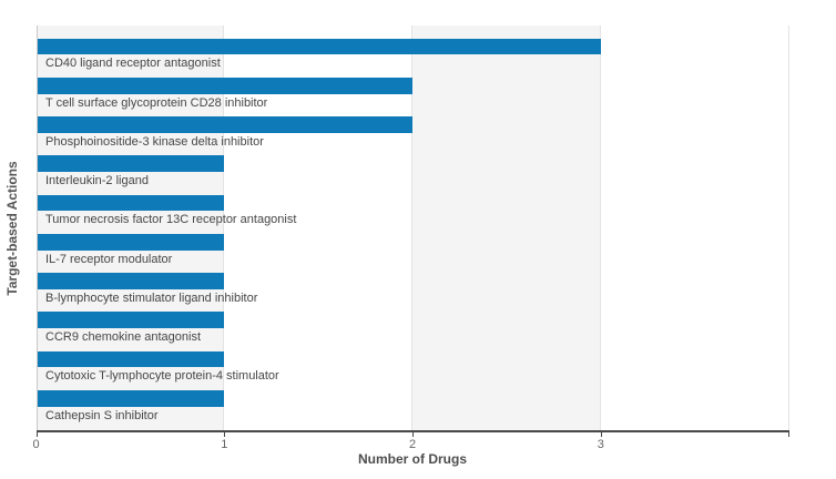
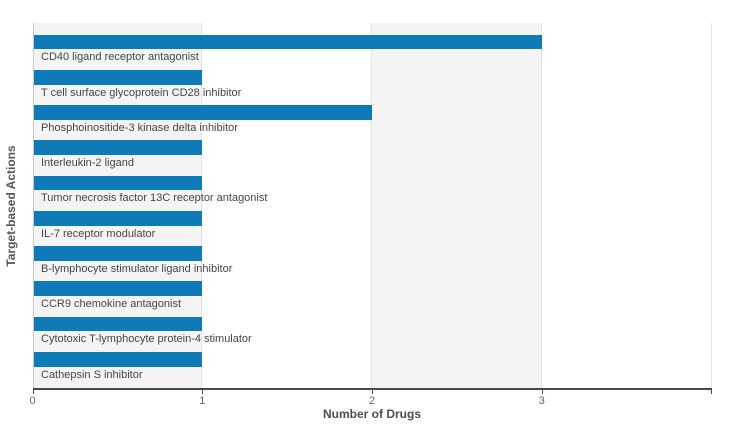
T cell surface glycoprotein CD28 inhibitor: 2 -> 1
